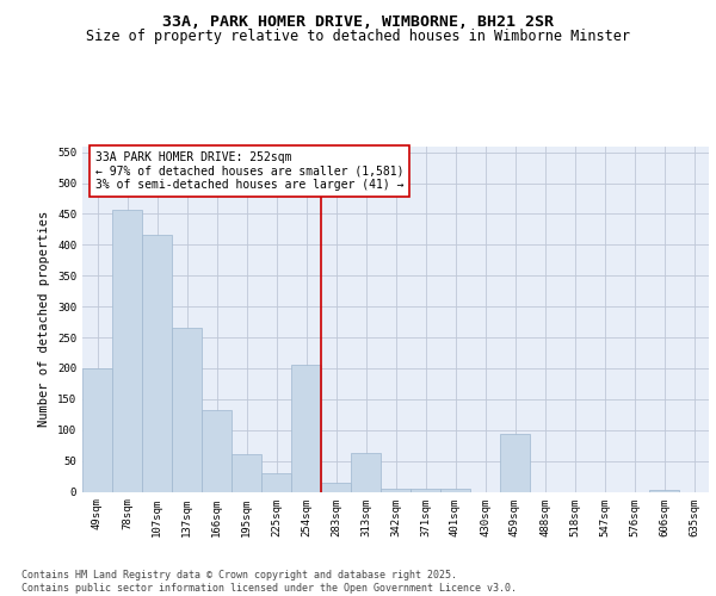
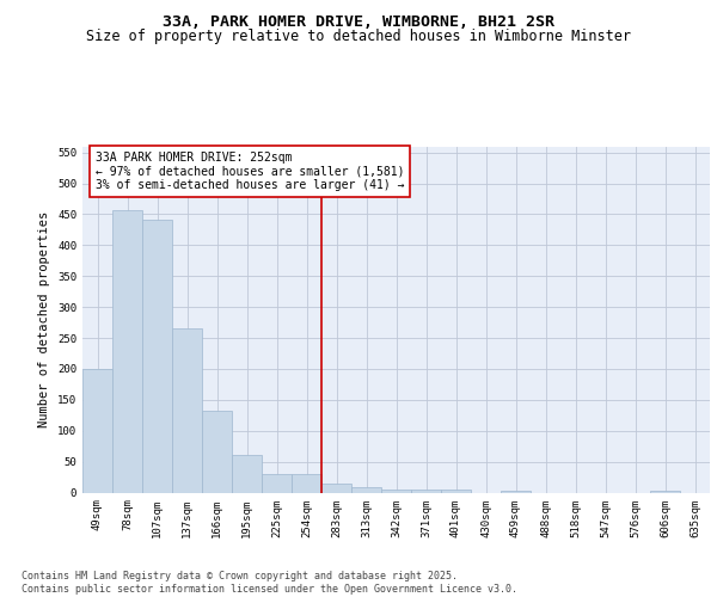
107sqm: 416 -> 442
254sqm: 206 -> 29
313sqm: 62 -> 8
459sqm: 94 -> 2
